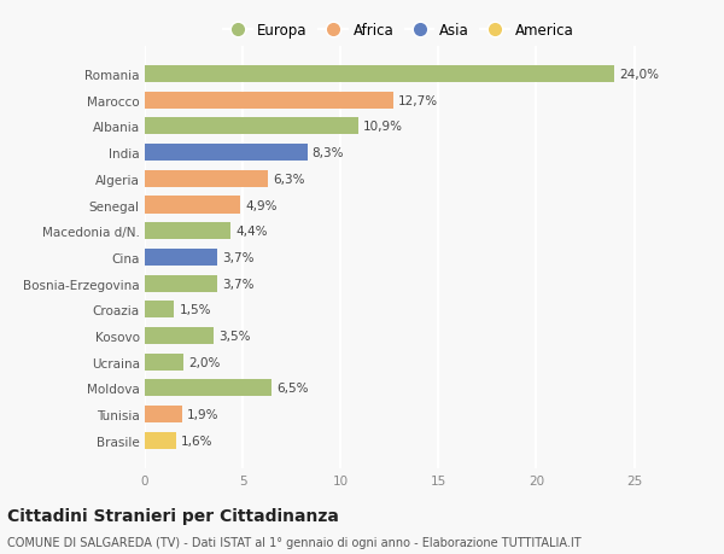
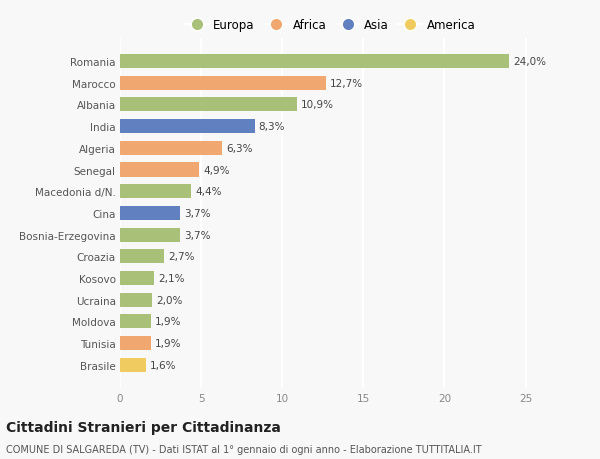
Croazia: 1,5% -> 2,7%
Kosovo: 3,5% -> 2,1%
Moldova: 6,5% -> 1,9%
